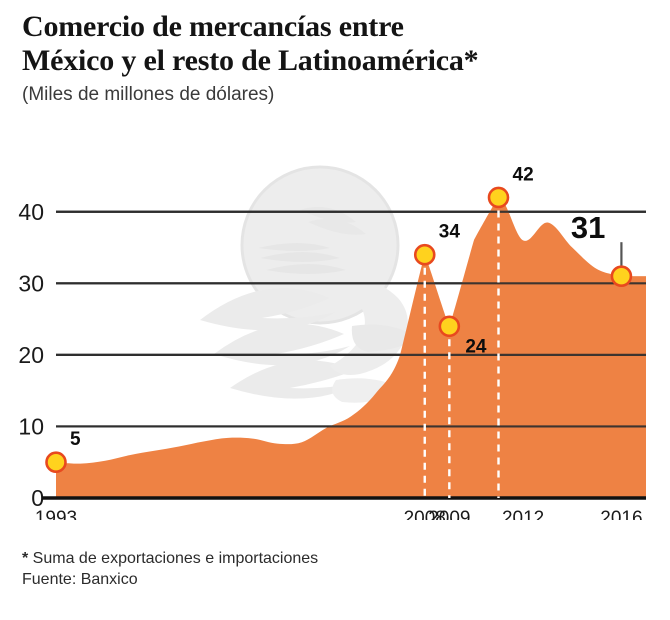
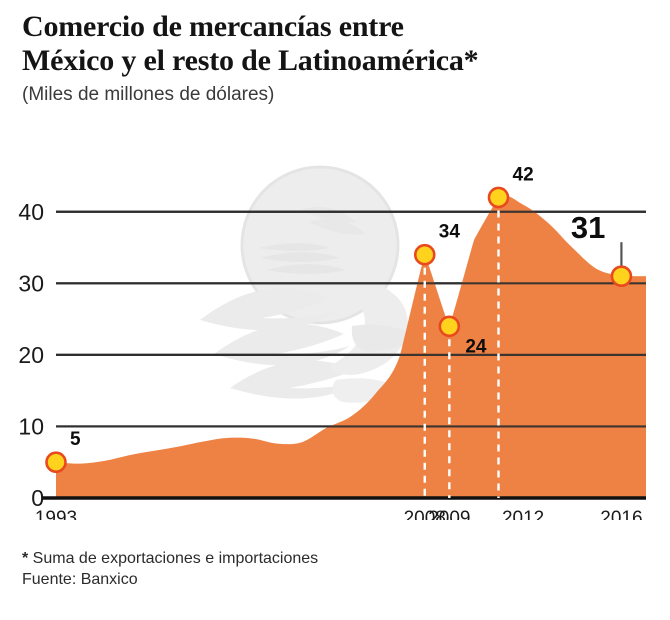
2012: 36 -> 41
